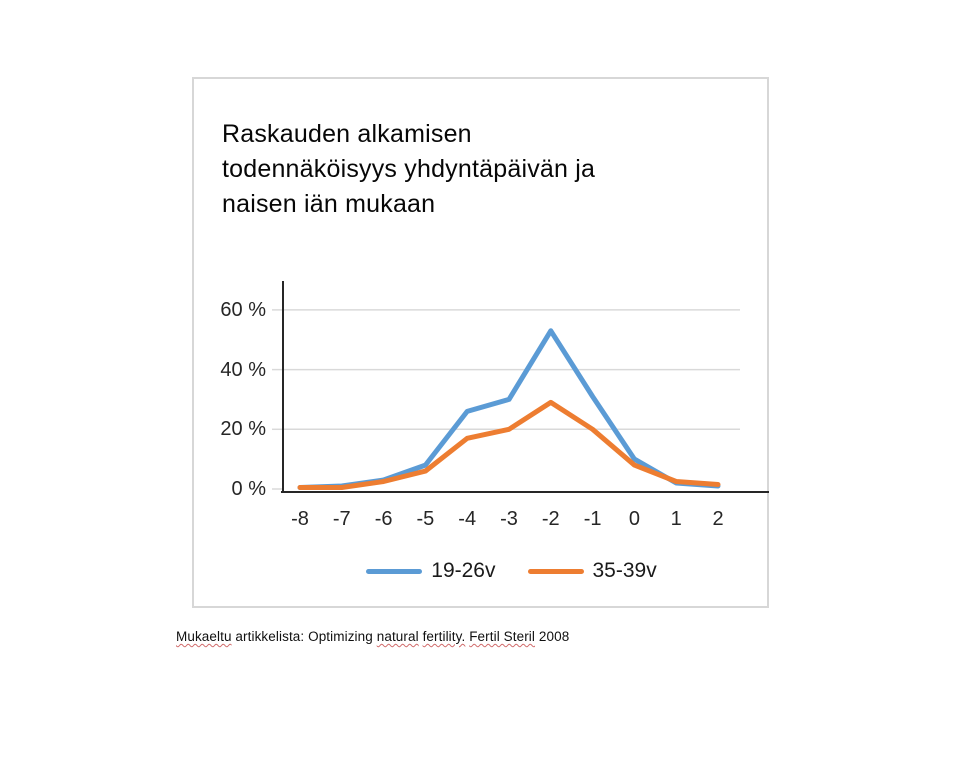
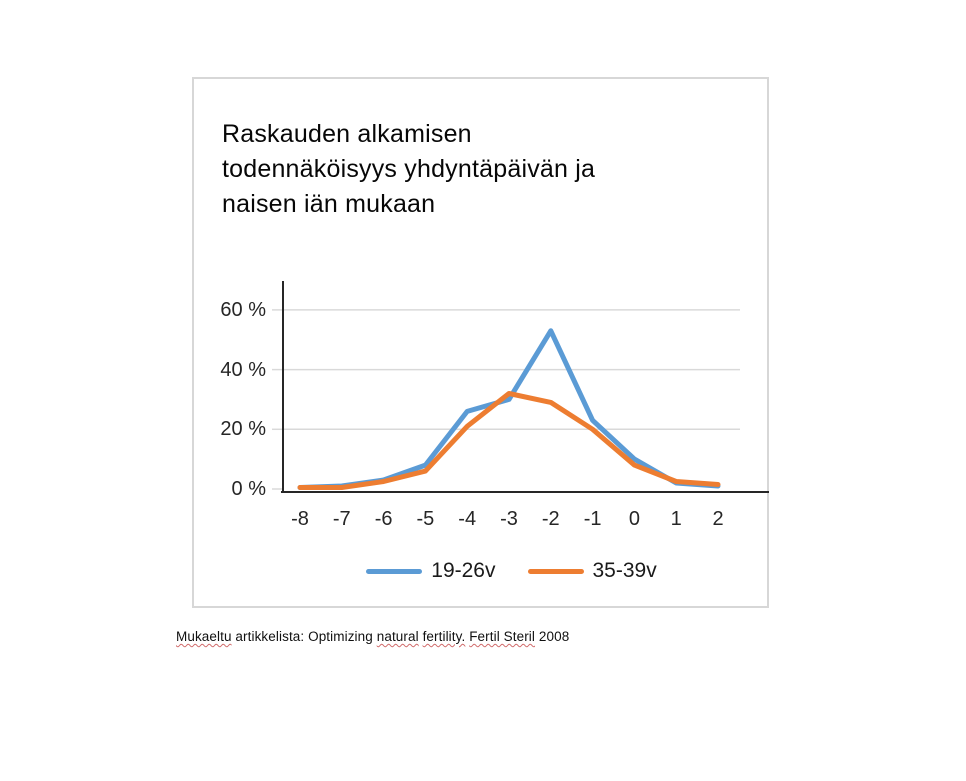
35-39v/-4: 17% -> 21%
35-39v/-3: 20% -> 32%
19-26v/-1: 31% -> 23%
